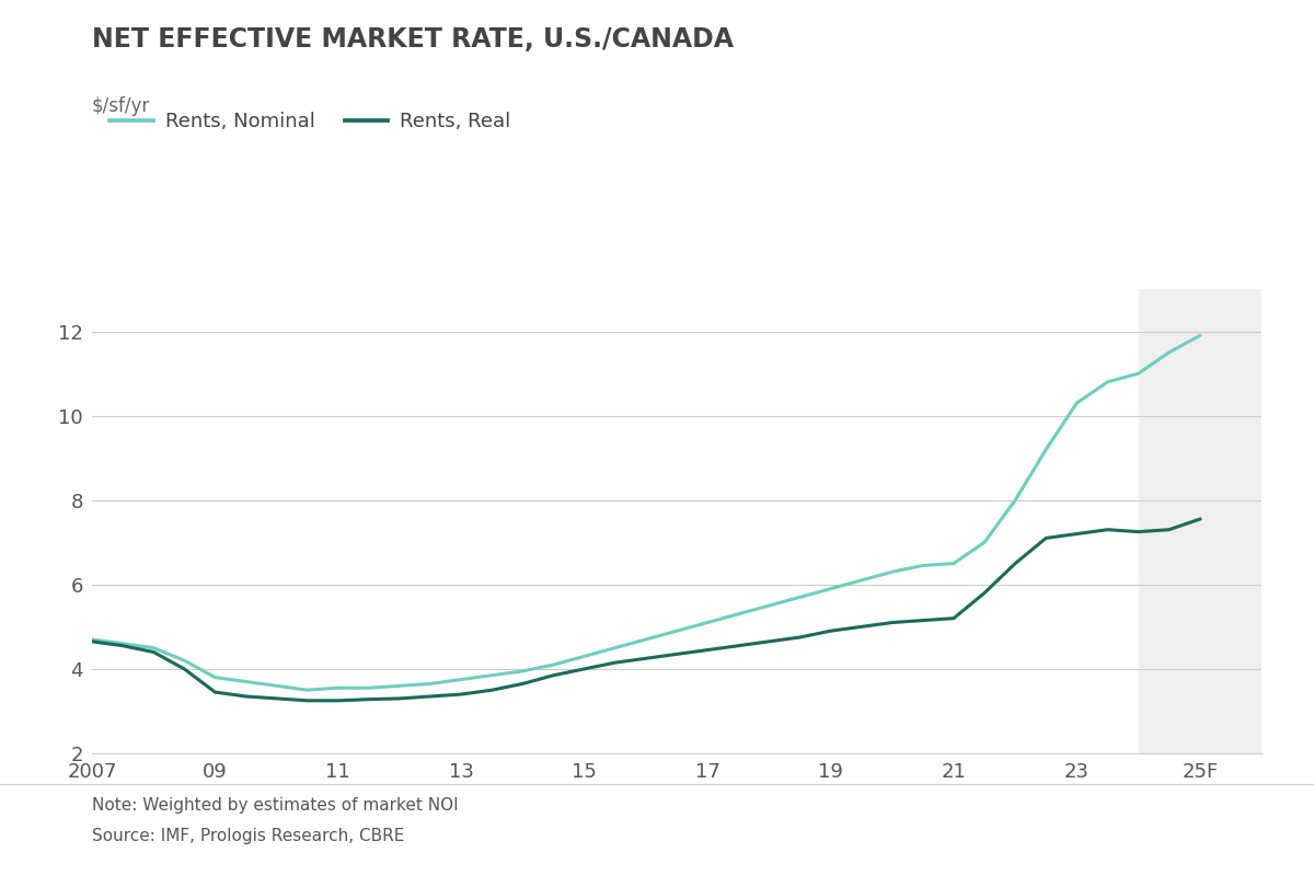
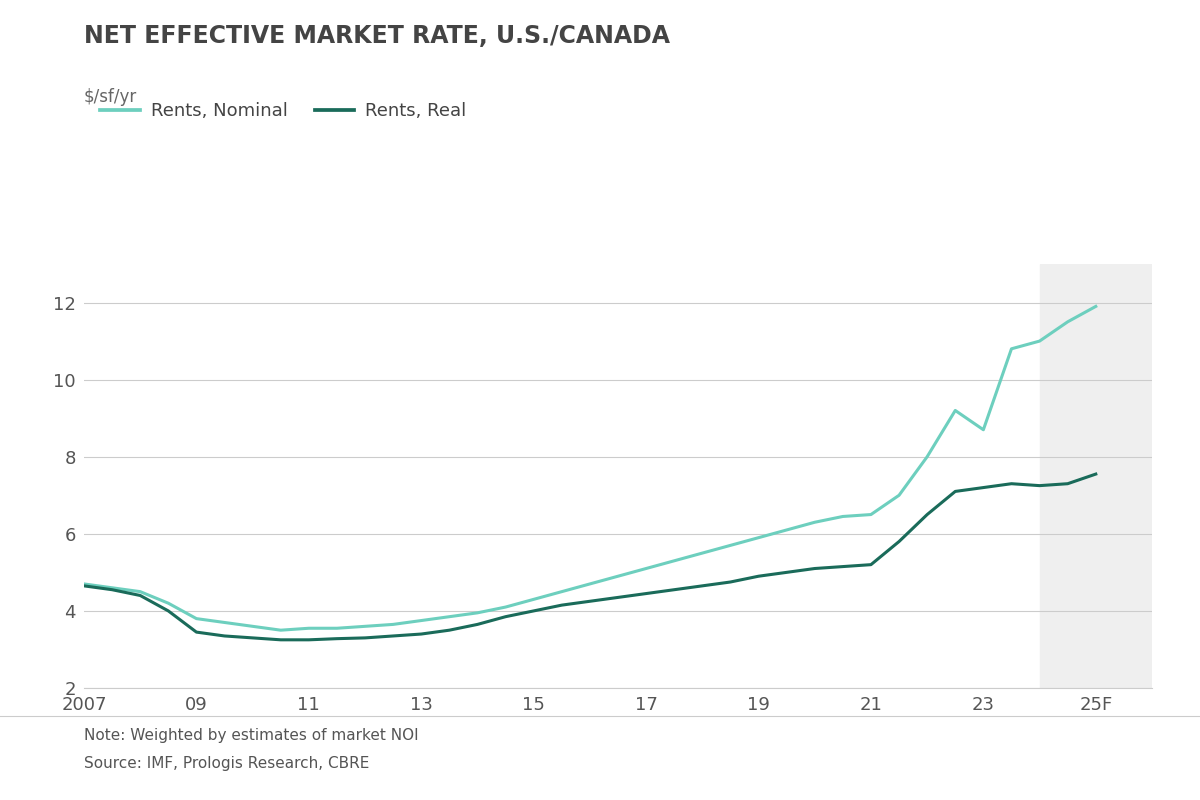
Rents, Nominal/23: 10.30 -> 8.70
